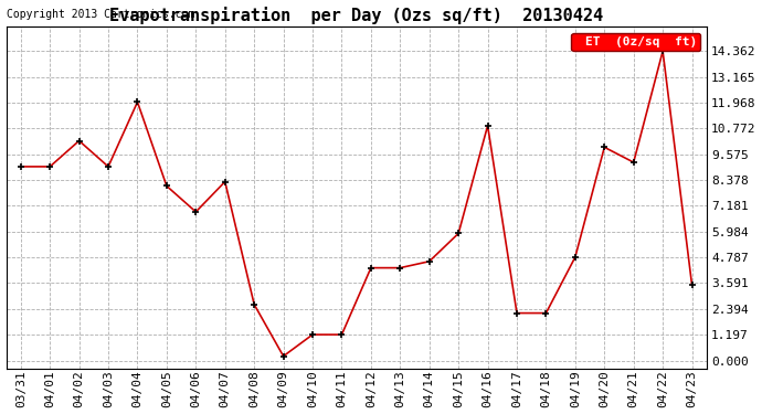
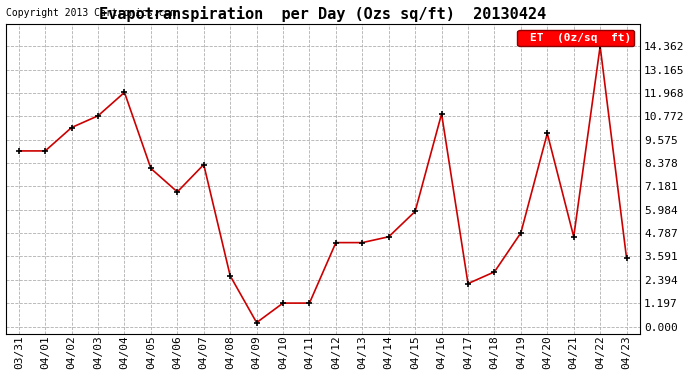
04/03: 9.0 -> 10.8
04/18: 2.2 -> 2.8
04/21: 9.2 -> 4.6
